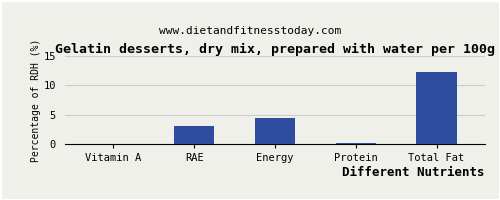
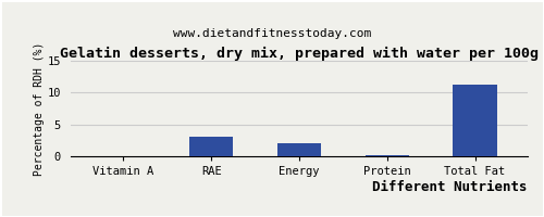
Energy: 4.4 -> 2.1
Total Fat: 12.2 -> 11.2
